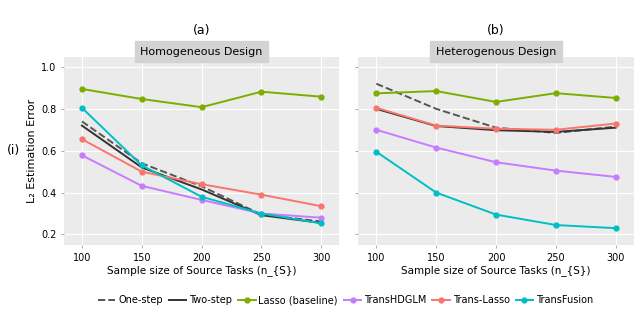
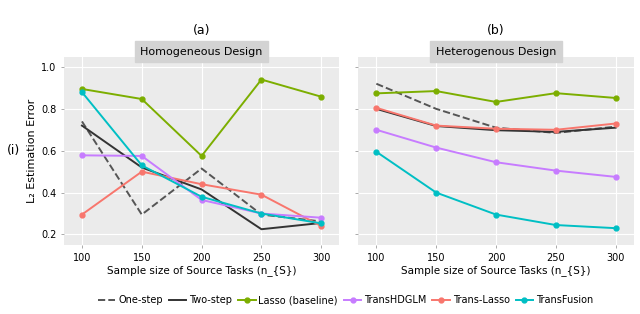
Homogeneous Design/Trans-Lasso/100: 0.655 -> 0.295
Homogeneous Design/TransFusion/100: 0.805 -> 0.880
Homogeneous Design/TransHDGLM/150: 0.432 -> 0.575
Homogeneous Design/One-step/150: 0.540 -> 0.295
Homogeneous Design/Lasso (baseline)/200: 0.808 -> 0.575
Homogeneous Design/One-step/200: 0.430 -> 0.515
Homogeneous Design/Lasso (baseline)/250: 0.882 -> 0.940
Homogeneous Design/Two-step/250: 0.292 -> 0.225
Homogeneous Design/Trans-Lasso/300: 0.335 -> 0.240
